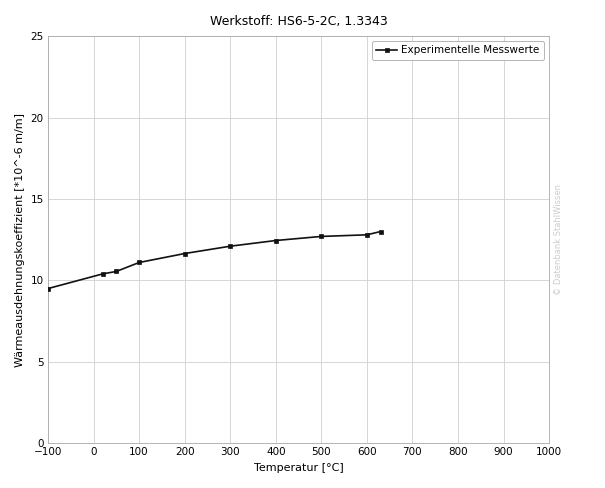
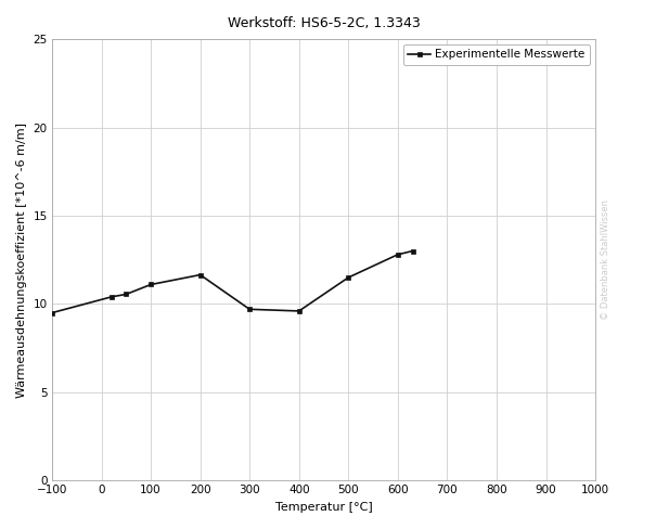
300: 12.1 -> 9.7
400: 12.4 -> 9.6
500: 12.7 -> 11.5
